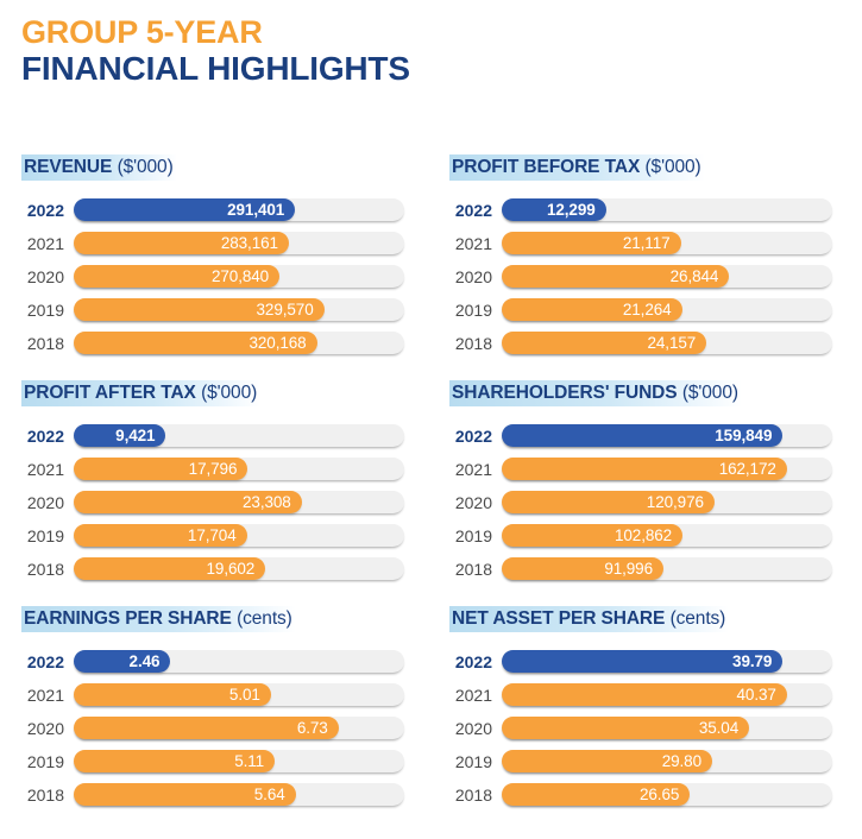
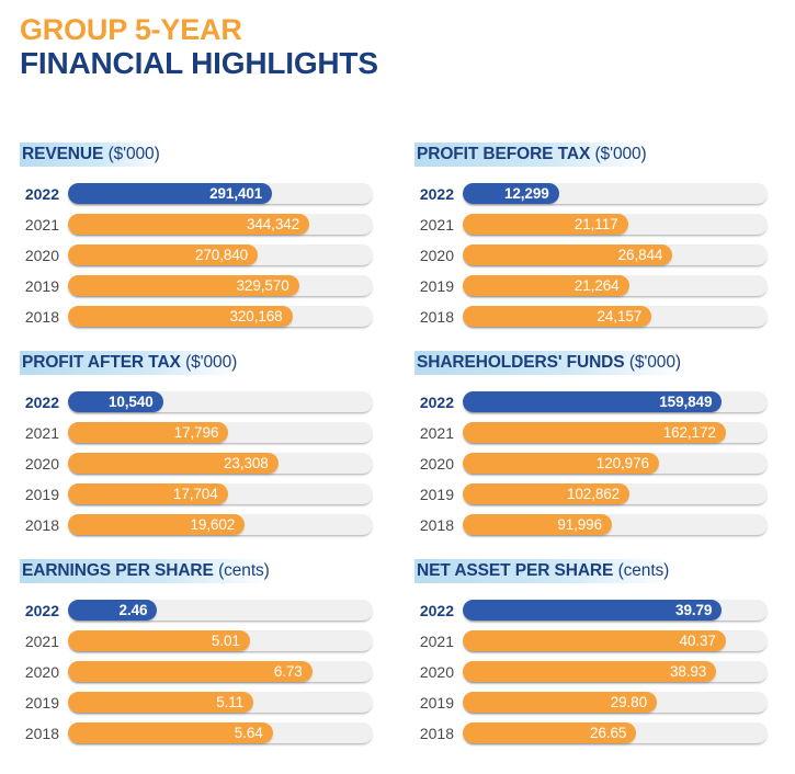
REVENUE/2021: 283,161 -> 344,342
PROFIT AFTER TAX/2022: 9,421 -> 10,540
NET ASSET PER SHARE/2020: 35.04 -> 38.93
